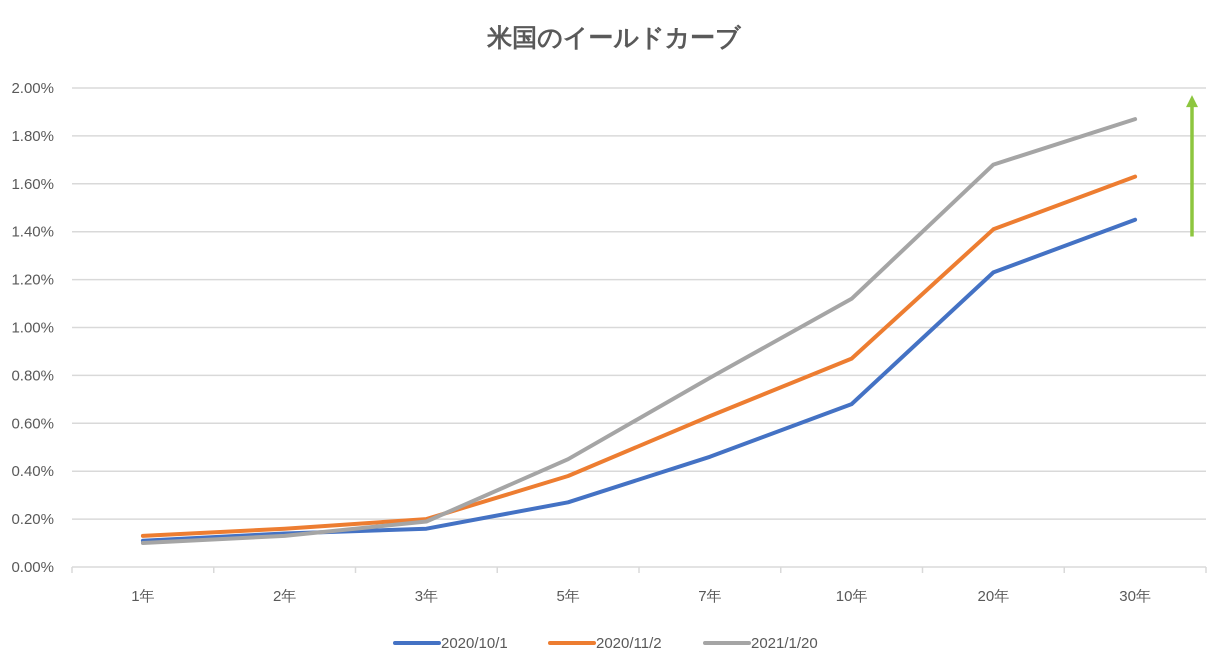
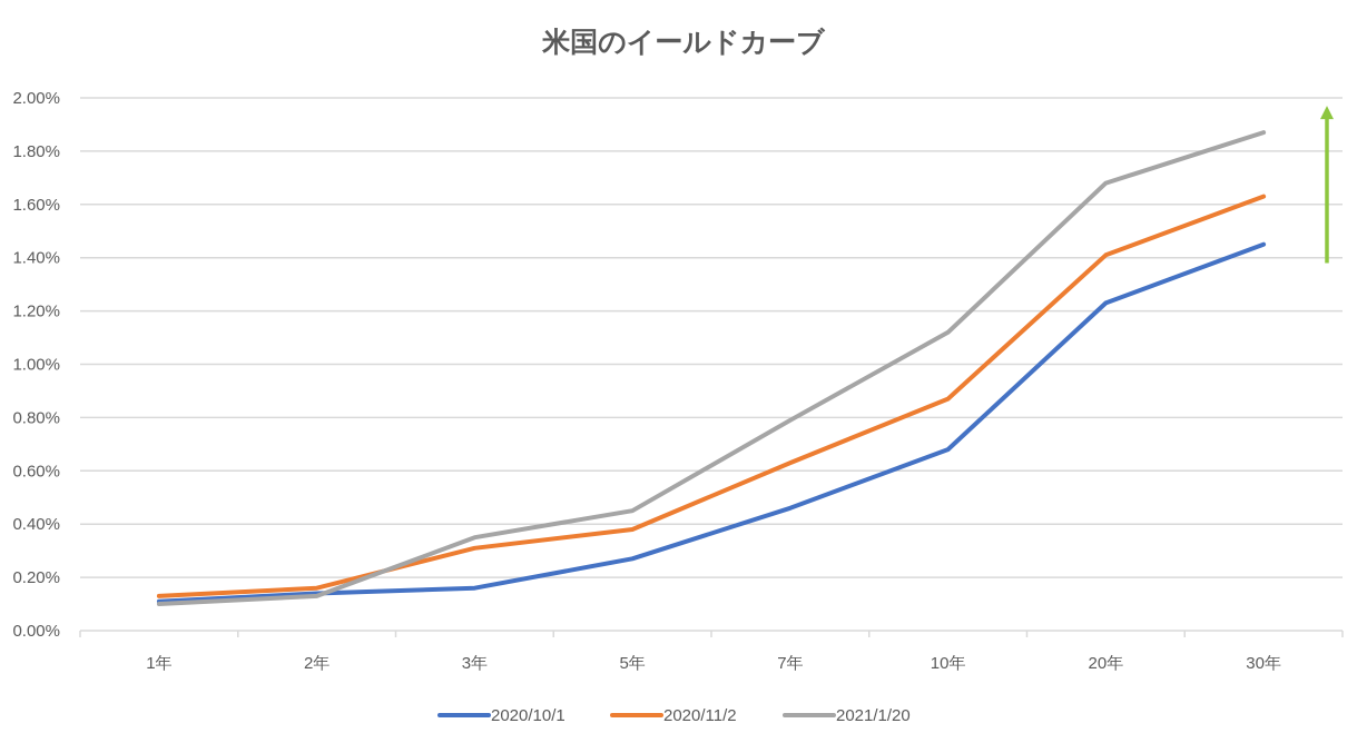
2020/11/2/3年: 0.20% -> 0.31%
2021/1/20/3年: 0.19% -> 0.35%
